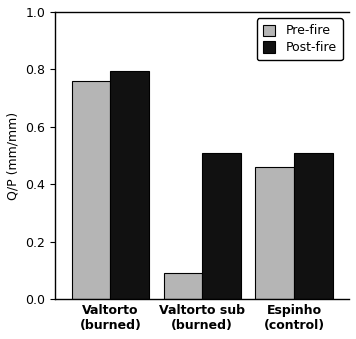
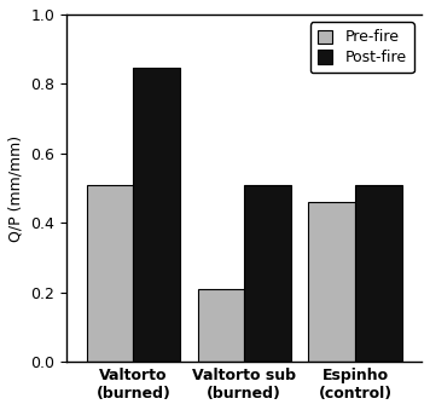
Pre-fire/Valtorto (burned): 0.76 -> 0.51
Post-fire/Valtorto (burned): 0.795 -> 0.845
Pre-fire/Valtorto sub (burned): 0.09 -> 0.21
